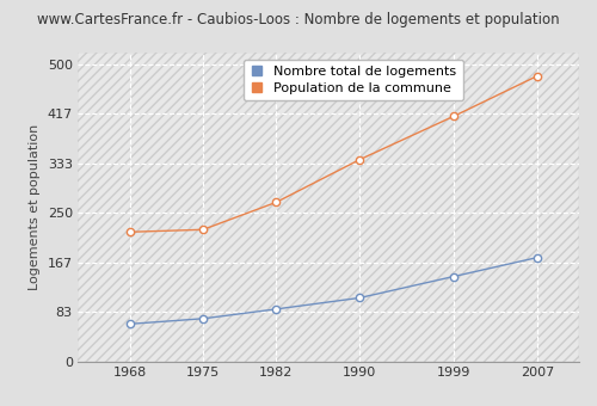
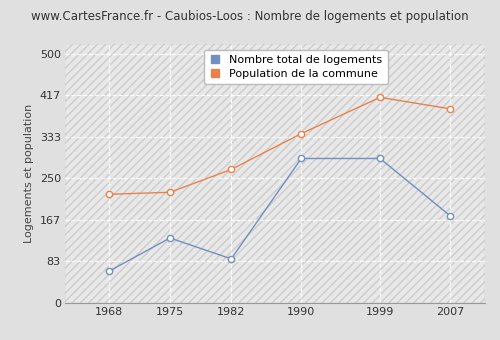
Nombre total de logements/1975: 72 -> 130
Nombre total de logements/1990: 107 -> 290
Nombre total de logements/1999: 143 -> 290
Population de la commune/2007: 481 -> 390
